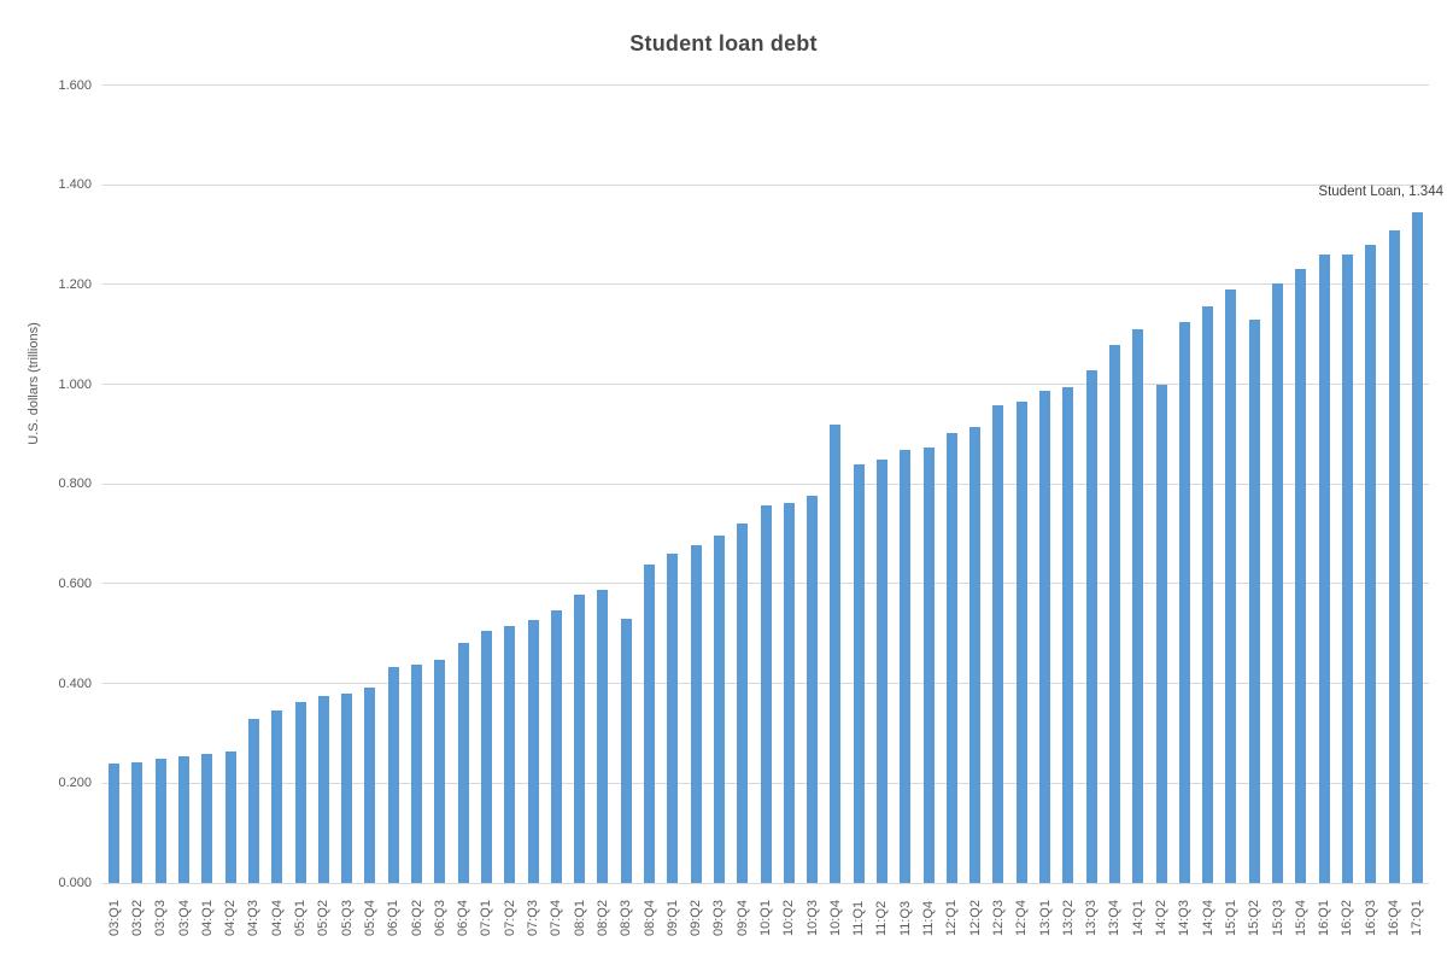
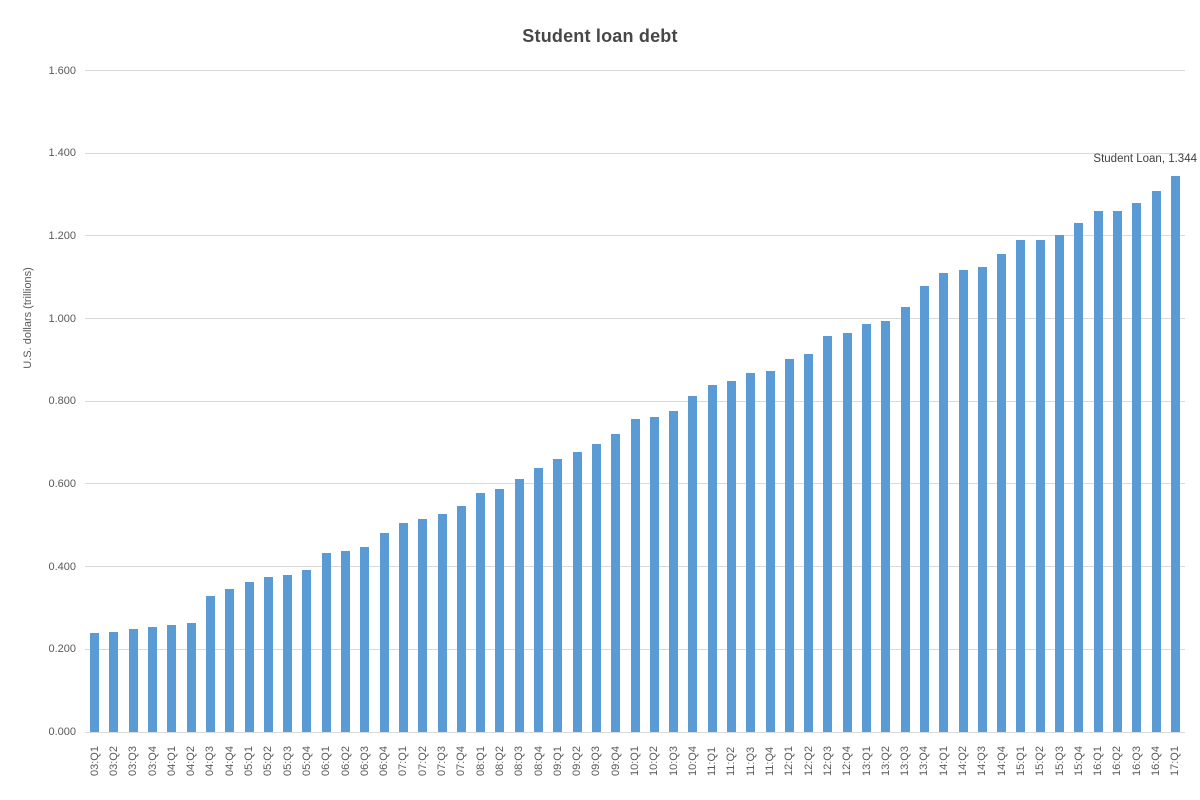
08:Q3: 0.53 -> 0.61
10:Q4: 0.92 -> 0.81
14:Q2: 1.00 -> 1.12
15:Q2: 1.13 -> 1.19
